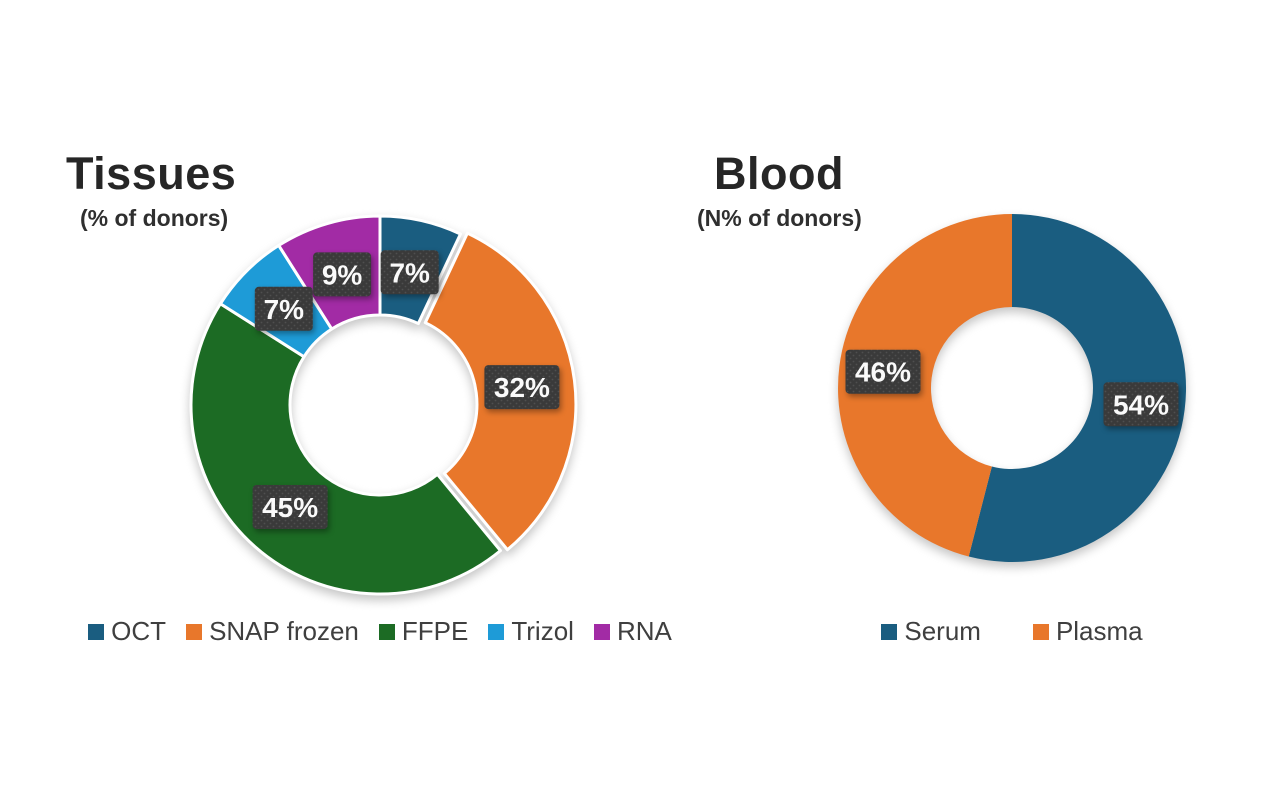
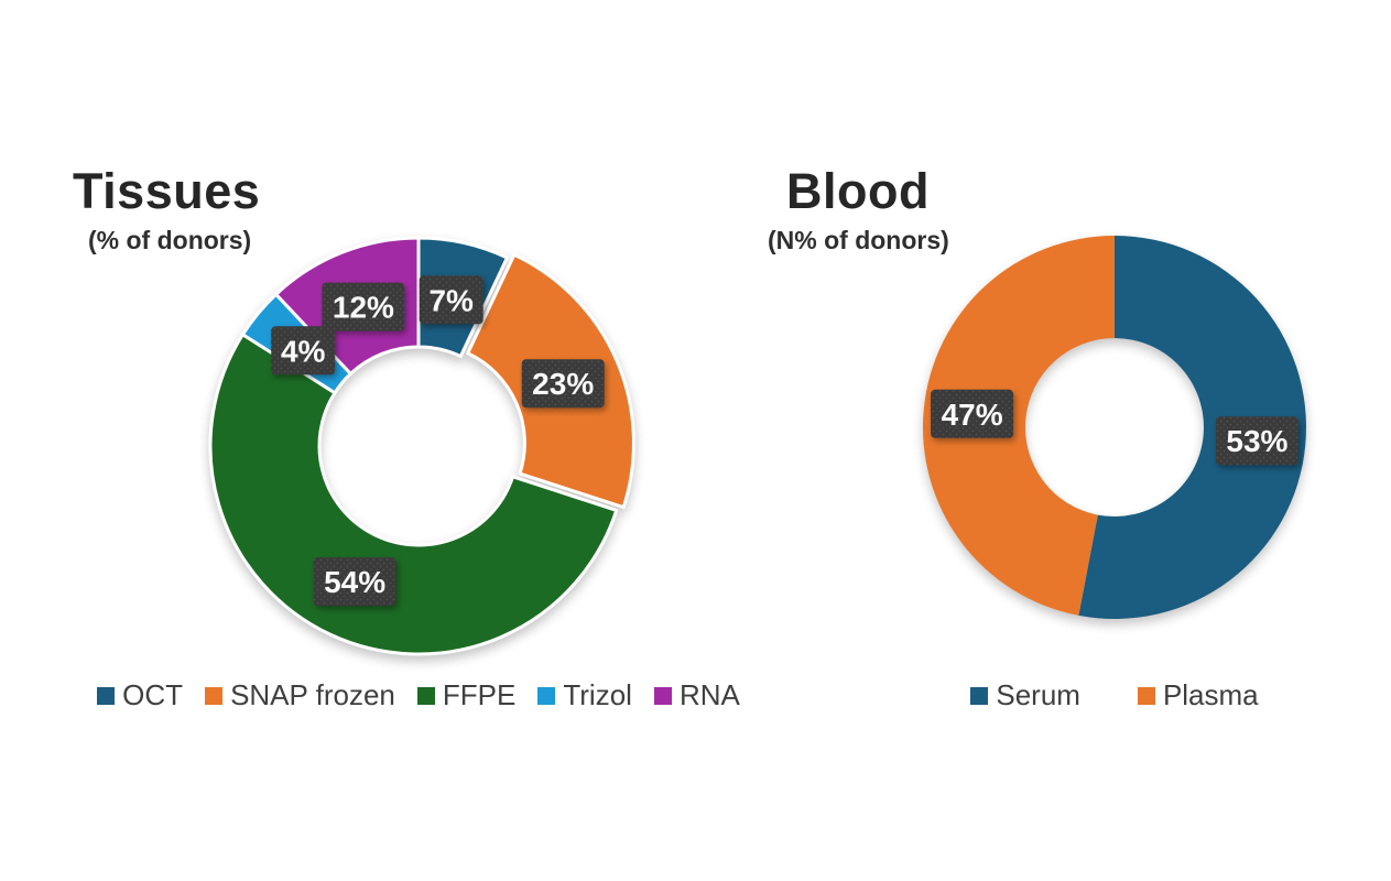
Tissues/SNAP frozen: 32% -> 23%
Tissues/FFPE: 45% -> 54%
Tissues/Trizol: 7% -> 4%
Tissues/RNA: 9% -> 12%
Blood/Serum: 54% -> 53%
Blood/Plasma: 46% -> 47%
